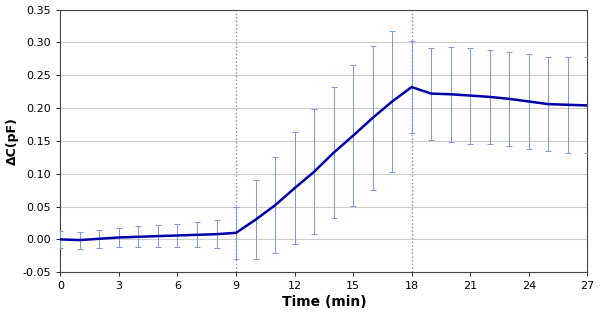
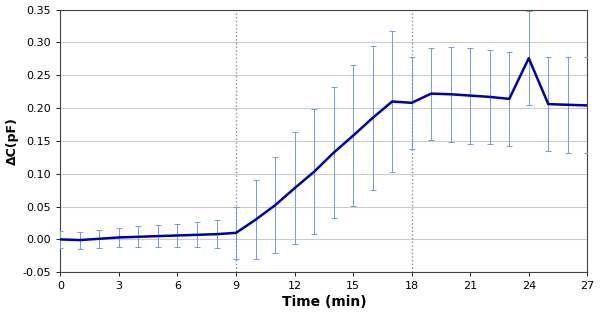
18: 0.232 -> 0.208
24: 0.210 -> 0.276
